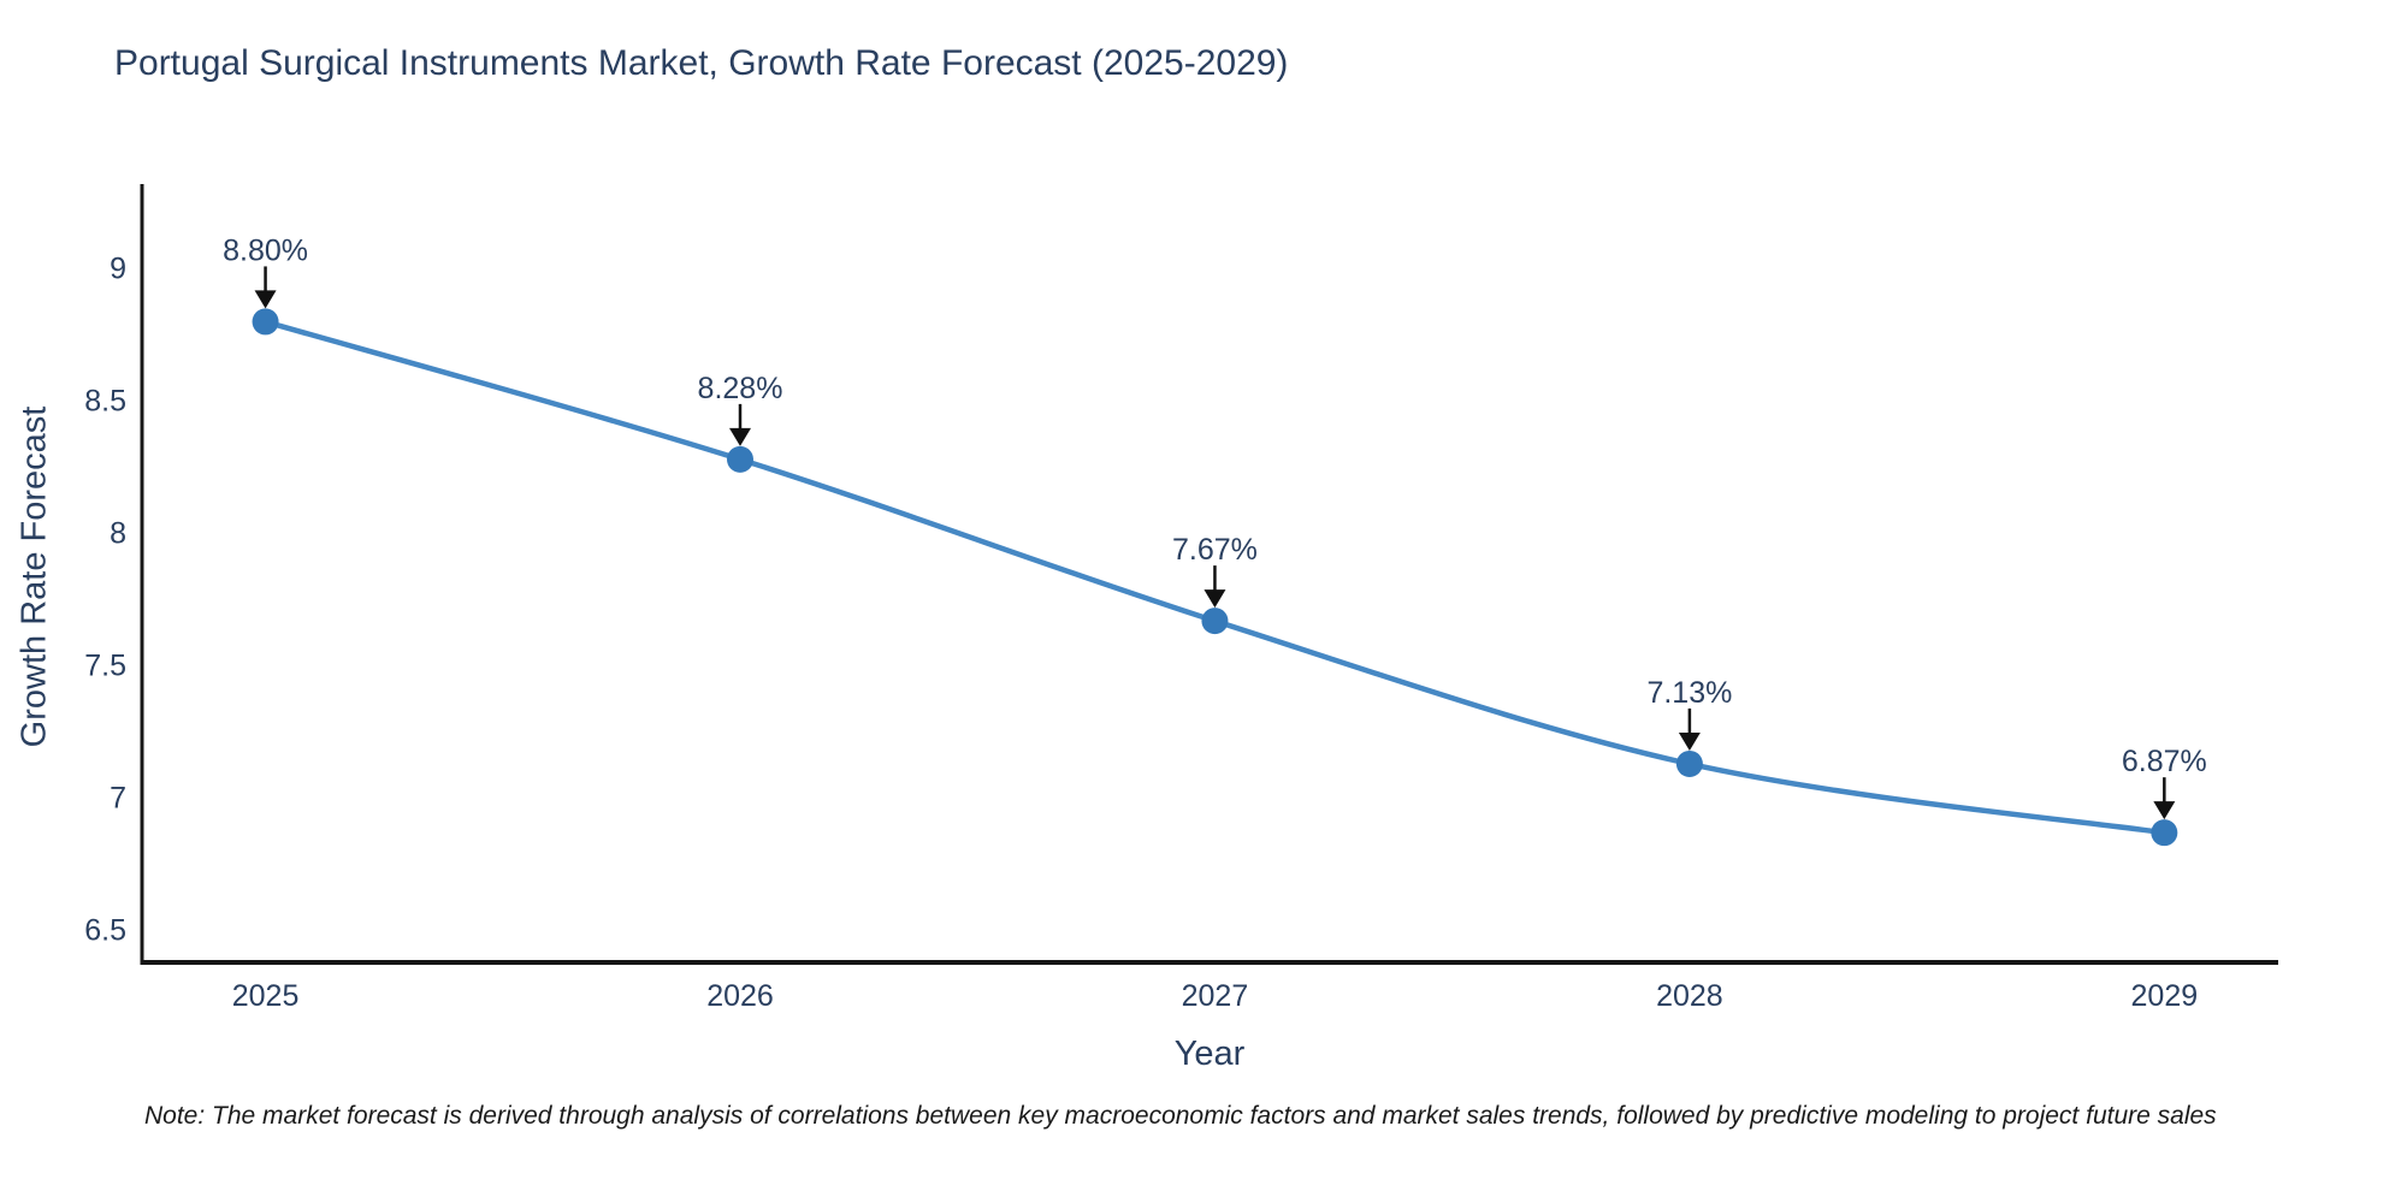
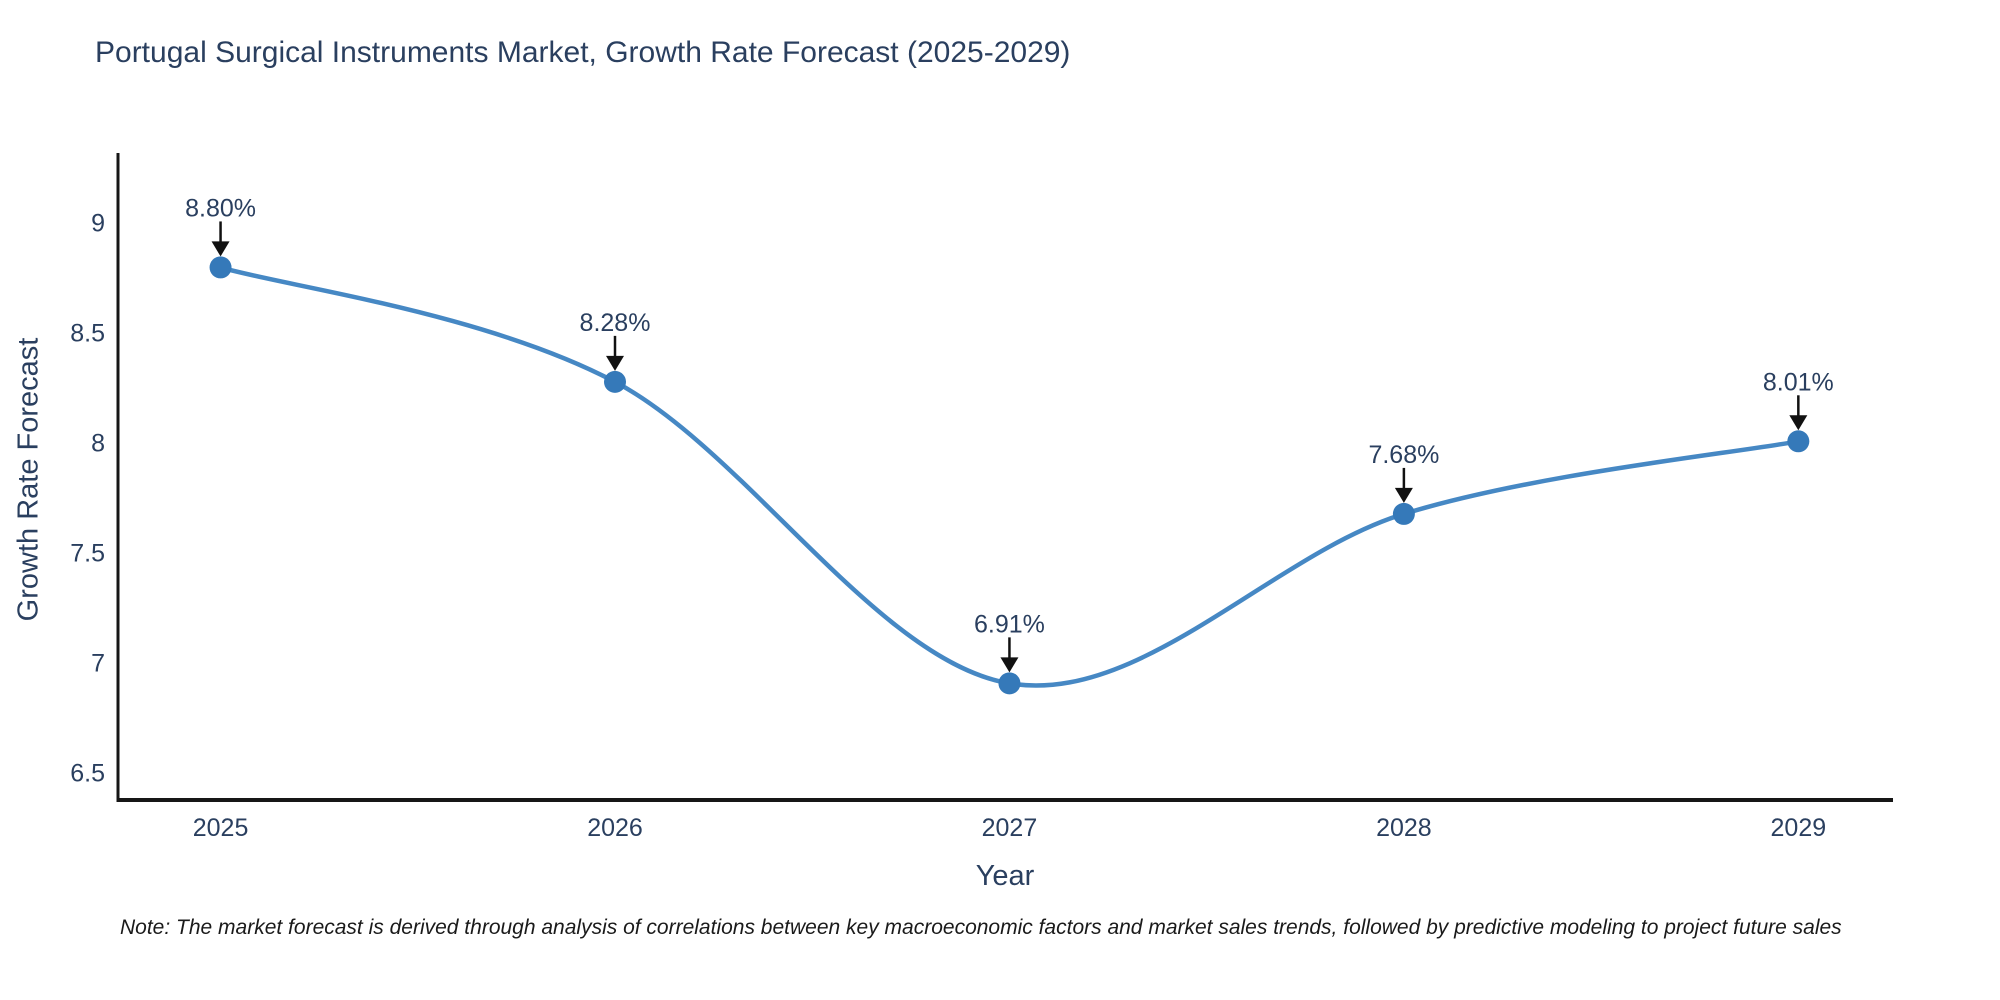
2027: 7.67% -> 6.91%
2028: 7.13% -> 7.68%
2029: 6.87% -> 8.01%
